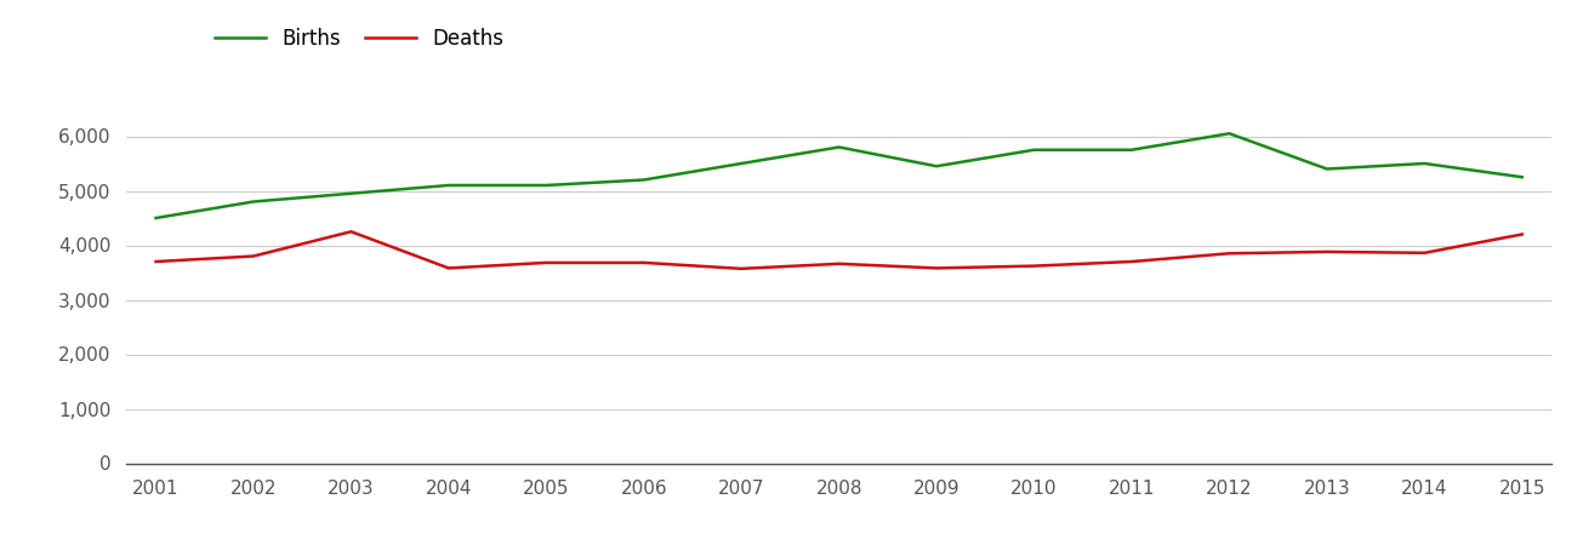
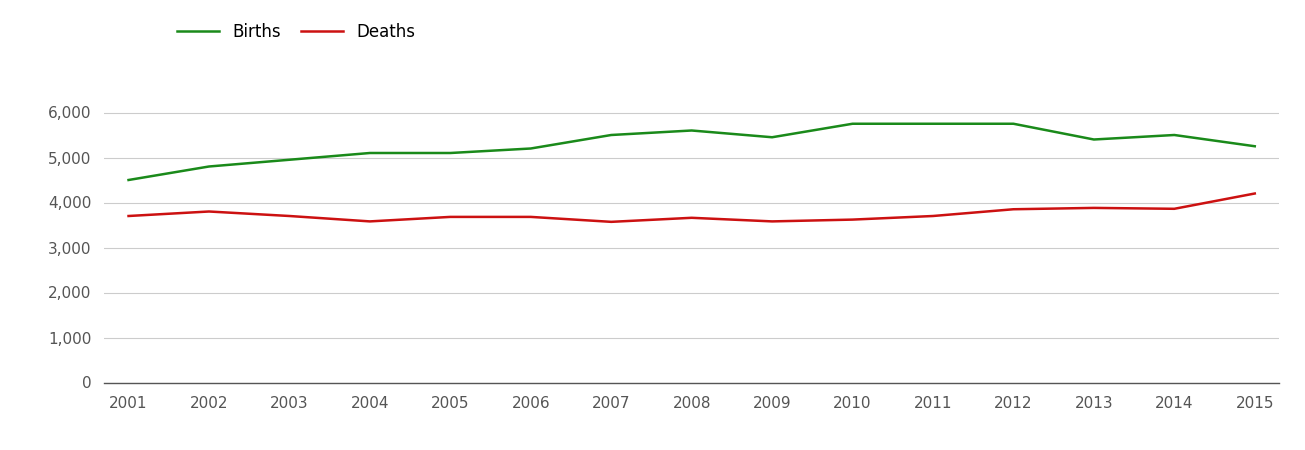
Deaths/2003: 4,250 -> 3,700
Births/2008: 5,800 -> 5,600
Births/2012: 6,050 -> 5,750
